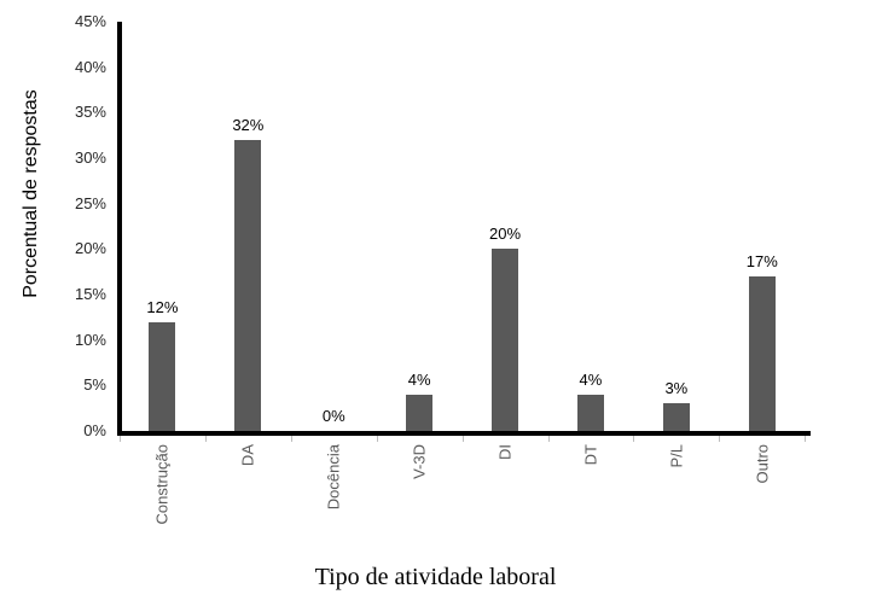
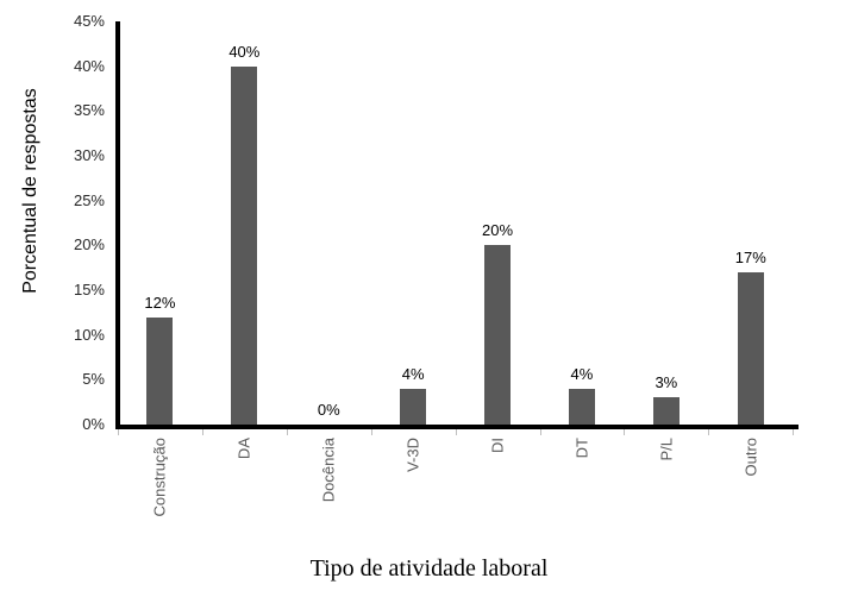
DA: 32% -> 40%
